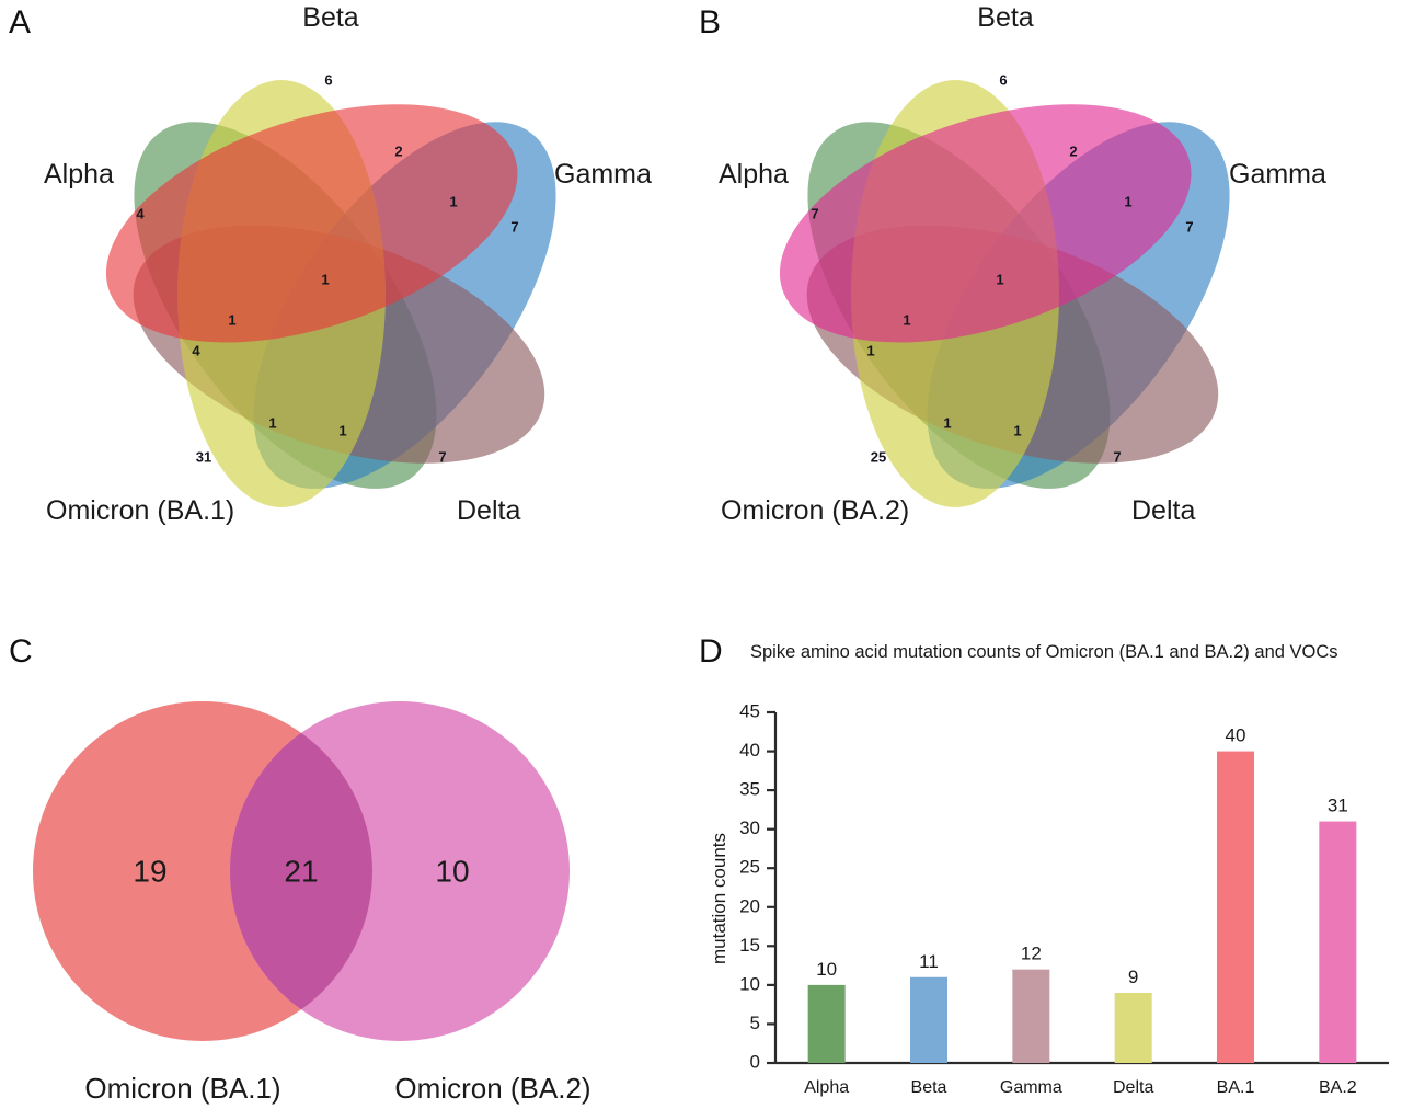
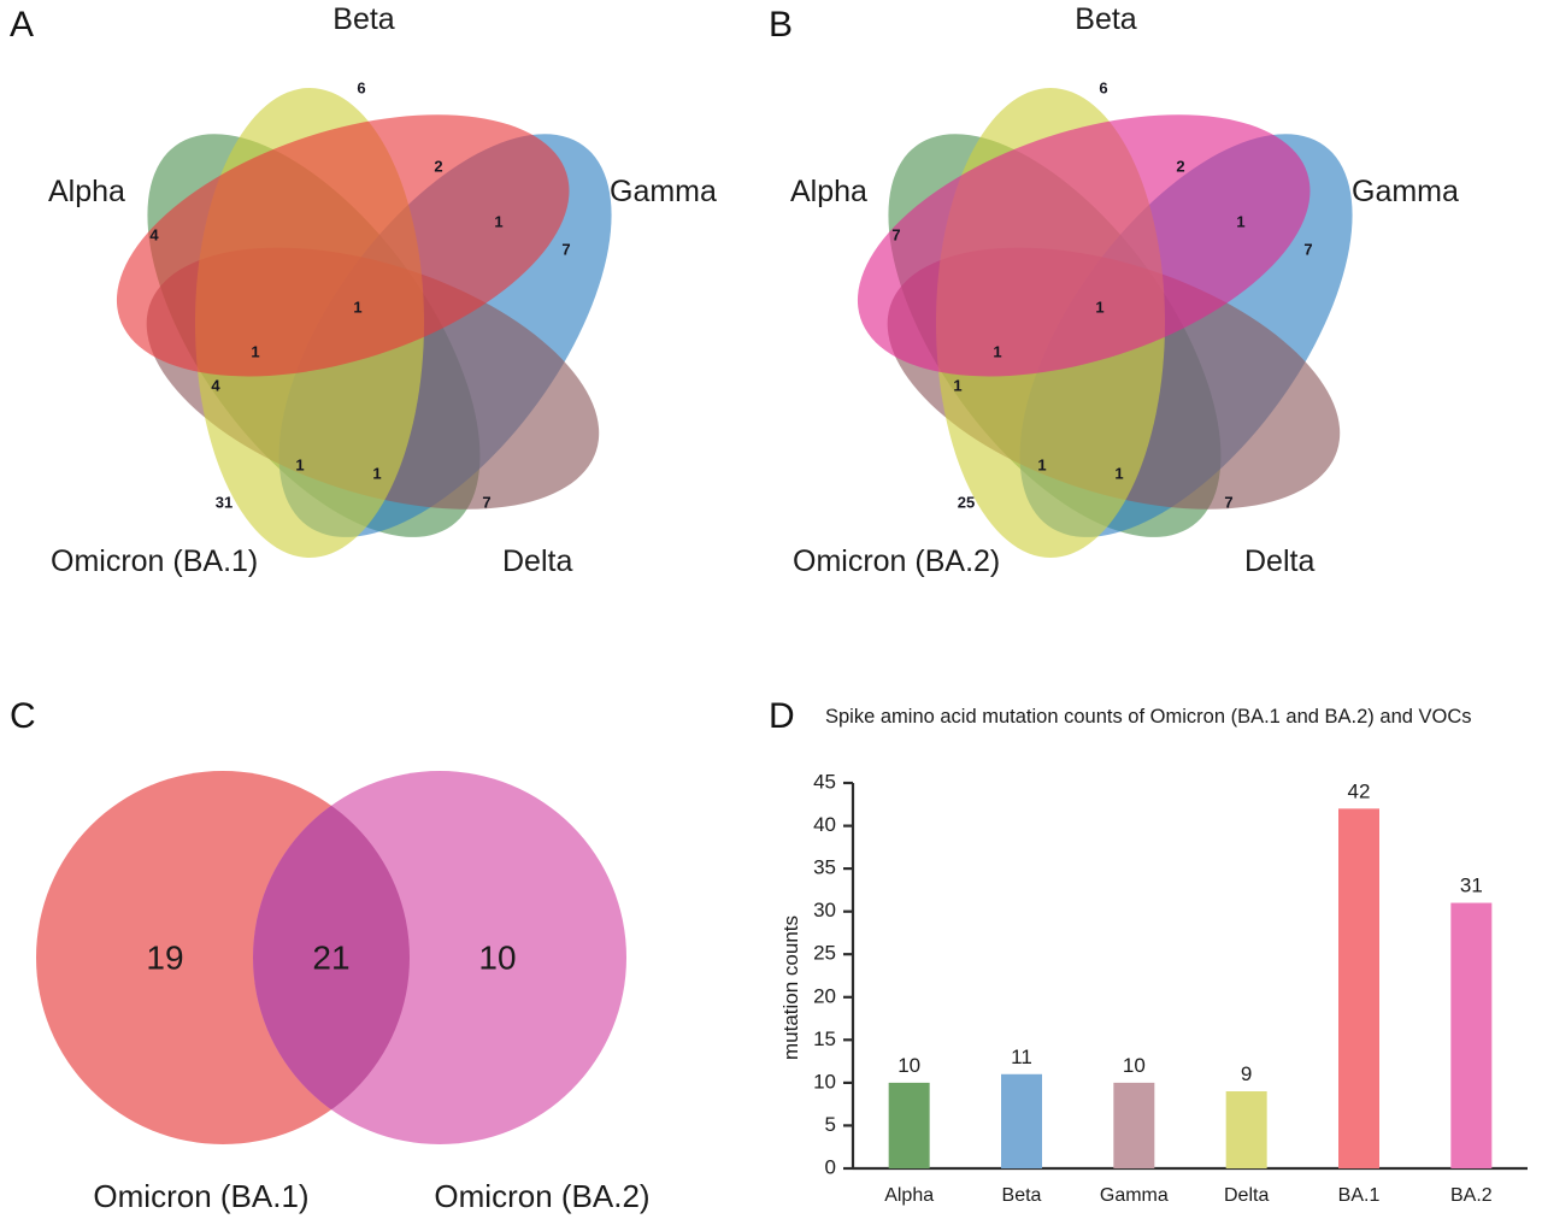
Gamma: 12 -> 10
BA.1: 40 -> 42
